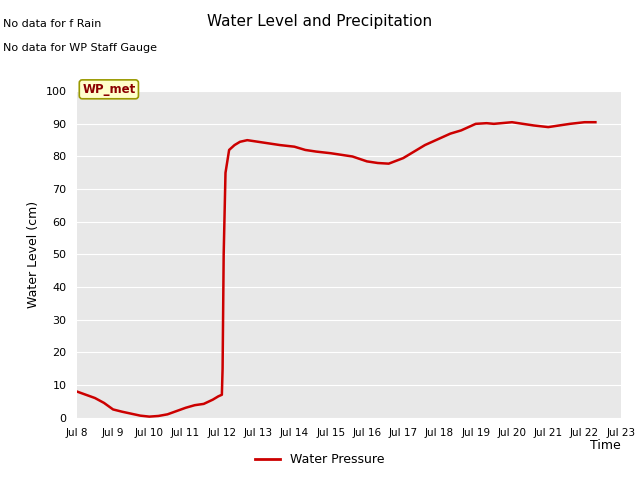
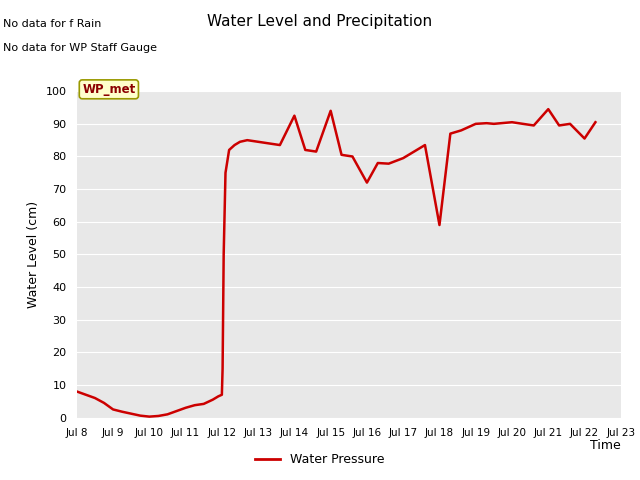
Jul 14: 83.0 -> 92.5
Jul 15: 81.0 -> 94.0
Jul 16: 78.5 -> 72.0
Jul 18: 85.5 -> 59.0
Jul 21: 89.0 -> 94.5
Jul 22: 90.5 -> 85.5
